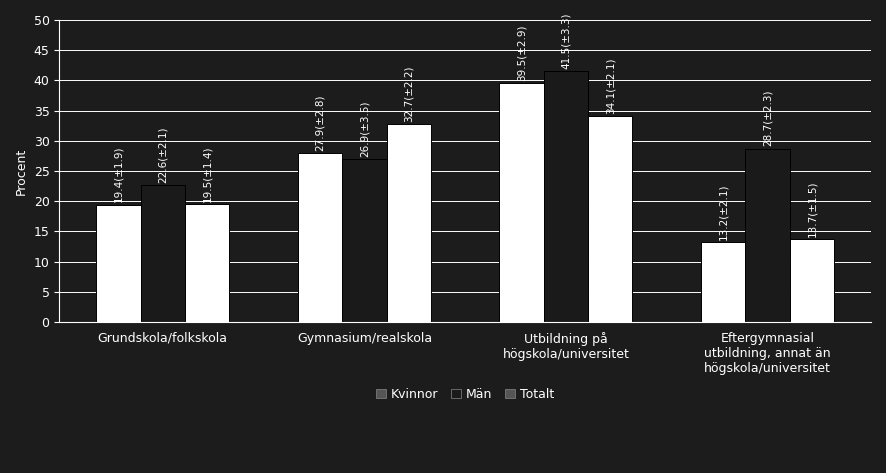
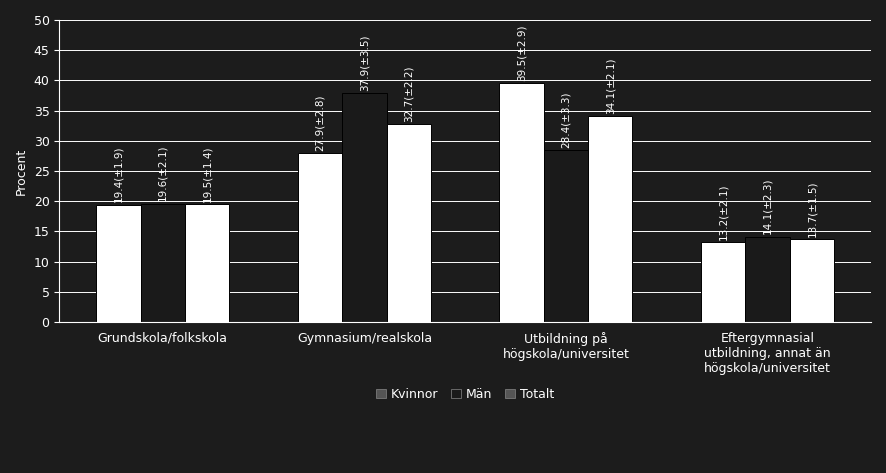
Män/Grundskola/folkskola: 22.6 -> 19.6
Män/Gymnasium/realskola: 26.9 -> 37.9
Män/Utbildning på högskola/universitet: 41.5 -> 28.4
Män/Eftergymnasial utbildning, annat än högskola/universitet: 28.7 -> 14.1
